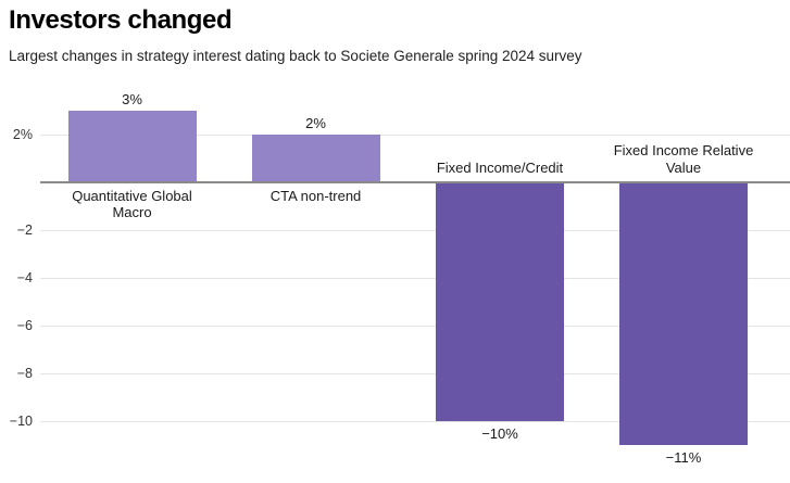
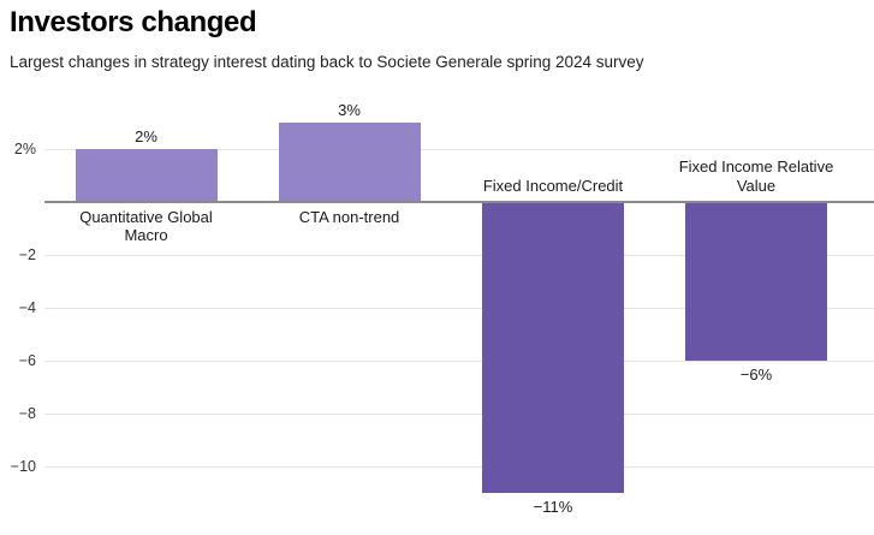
Quantitative Global Macro: 3% -> 2%
CTA non-trend: 2% -> 3%
Fixed Income/Credit: −10% -> −11%
Fixed Income Relative Value: −11% -> −6%
